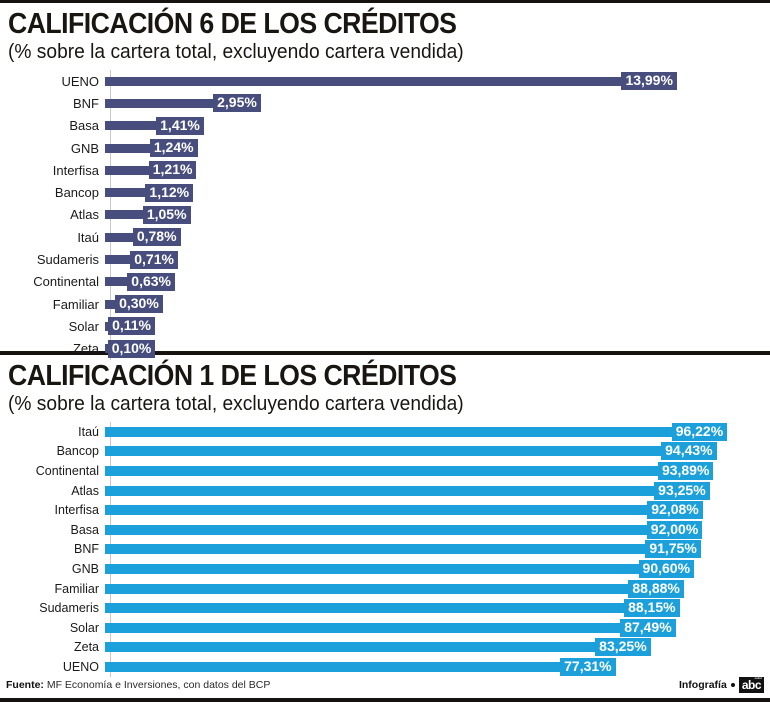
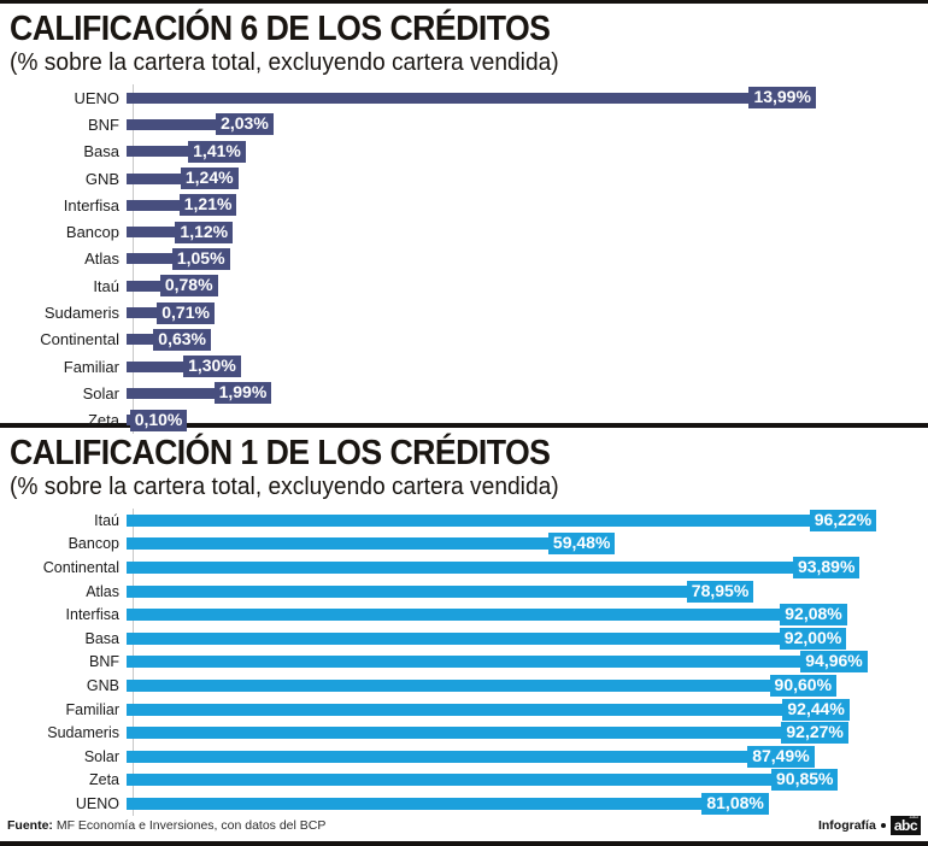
CALIFICACIÓN 6 DE LOS CRÉDITOS/BNF: 2,95% -> 2,03%
CALIFICACIÓN 6 DE LOS CRÉDITOS/Familiar: 0,30% -> 1,30%
CALIFICACIÓN 6 DE LOS CRÉDITOS/Solar: 0,11% -> 1,99%
CALIFICACIÓN 1 DE LOS CRÉDITOS/Bancop: 94,43% -> 59,48%
CALIFICACIÓN 1 DE LOS CRÉDITOS/Atlas: 93,25% -> 78,95%
CALIFICACIÓN 1 DE LOS CRÉDITOS/BNF: 91,75% -> 94,96%
CALIFICACIÓN 1 DE LOS CRÉDITOS/Familiar: 88,88% -> 92,44%
CALIFICACIÓN 1 DE LOS CRÉDITOS/Sudameris: 88,15% -> 92,27%
CALIFICACIÓN 1 DE LOS CRÉDITOS/Zeta: 83,25% -> 90,85%
CALIFICACIÓN 1 DE LOS CRÉDITOS/UENO: 77,31% -> 81,08%
